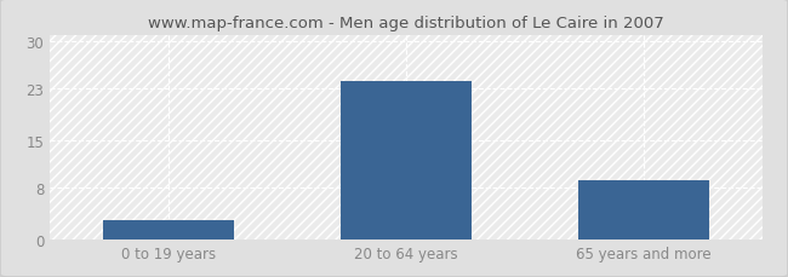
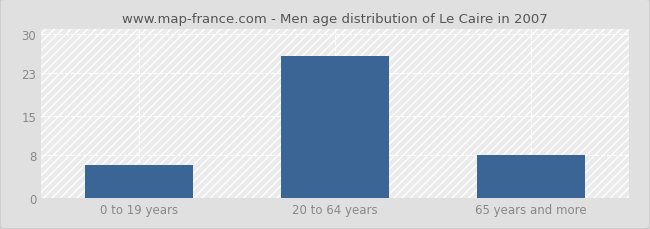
0 to 19 years: 3 -> 6
20 to 64 years: 24 -> 26
65 years and more: 9 -> 8
